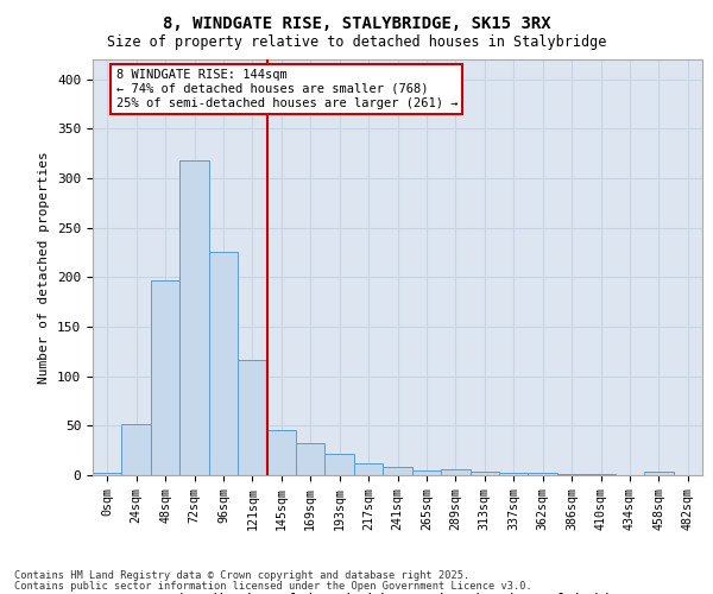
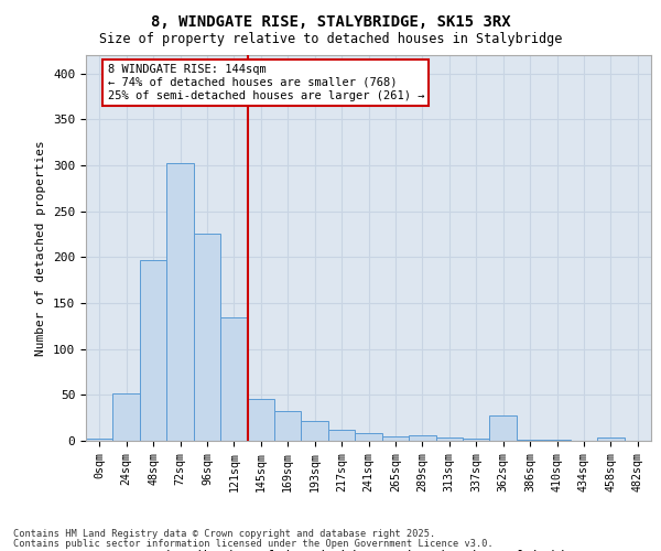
72sqm: 318 -> 302
121sqm: 116 -> 134
362sqm: 2 -> 28
